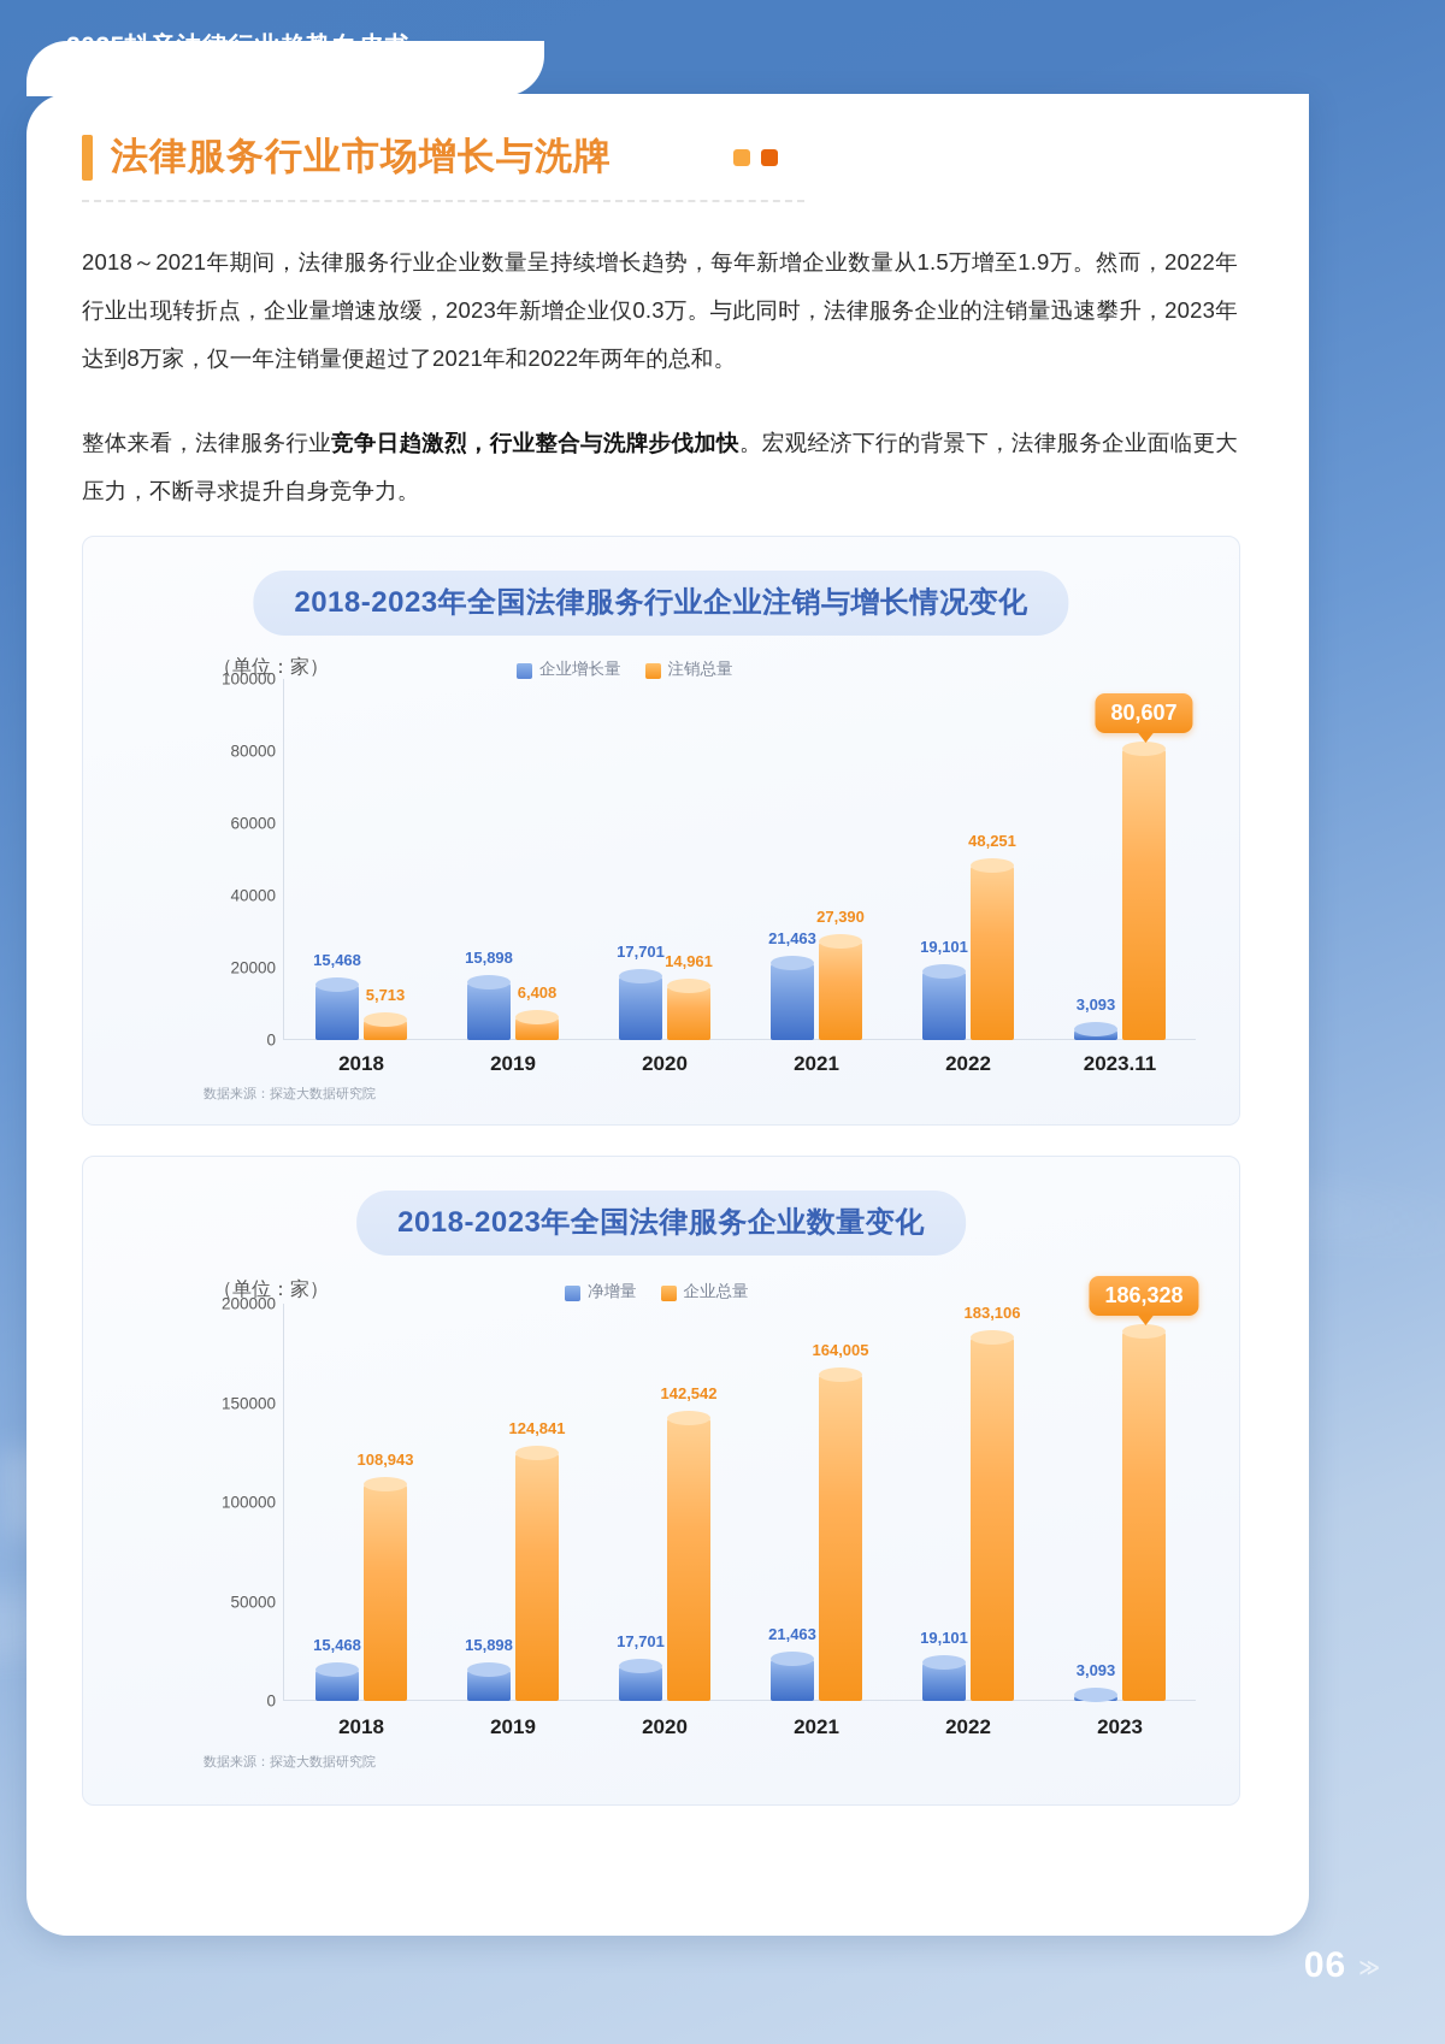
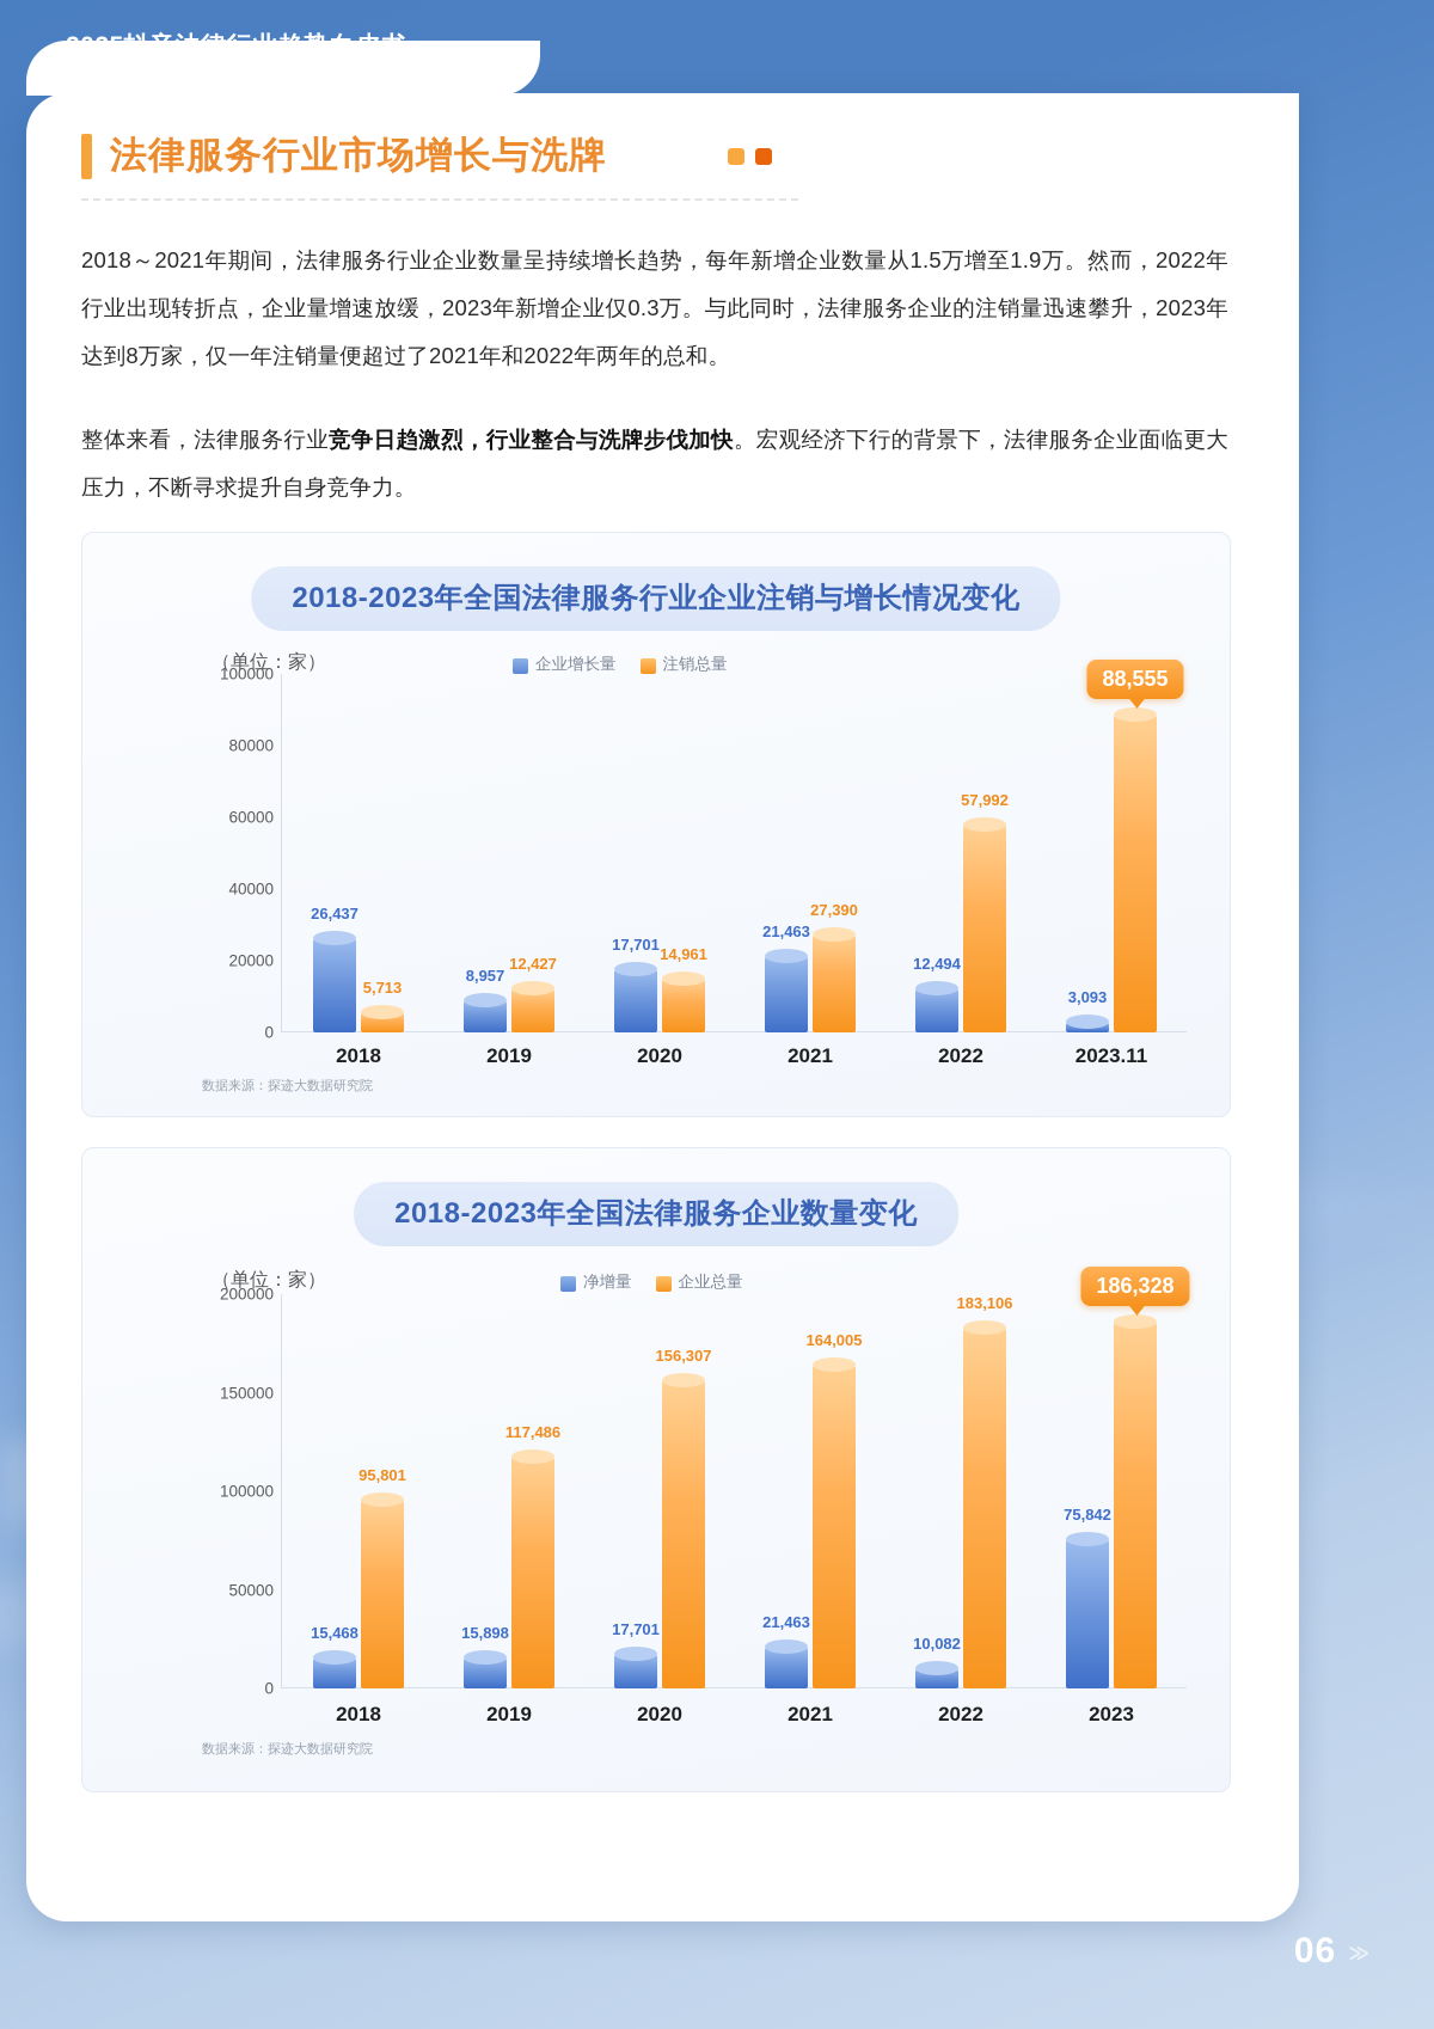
2018-2023年全国法律服务行业企业注销与增长情况变化/企业增长量/2018: 15,468 -> 26,437
2018-2023年全国法律服务行业企业注销与增长情况变化/企业增长量/2019: 15,898 -> 8,957
2018-2023年全国法律服务行业企业注销与增长情况变化/注销总量/2019: 6,408 -> 12,427
2018-2023年全国法律服务行业企业注销与增长情况变化/企业增长量/2022: 19,101 -> 12,494
2018-2023年全国法律服务行业企业注销与增长情况变化/注销总量/2022: 48,251 -> 57,992
2018-2023年全国法律服务行业企业注销与增长情况变化/注销总量/2023.11: 80,607 -> 88,555
2018-2023年全国法律服务企业数量变化/企业总量/2018: 108,943 -> 95,801
2018-2023年全国法律服务企业数量变化/企业总量/2019: 124,841 -> 117,486
2018-2023年全国法律服务企业数量变化/企业总量/2020: 142,542 -> 156,307
2018-2023年全国法律服务企业数量变化/净增量/2022: 19,101 -> 10,082
2018-2023年全国法律服务企业数量变化/净增量/2023: 3,093 -> 75,842
